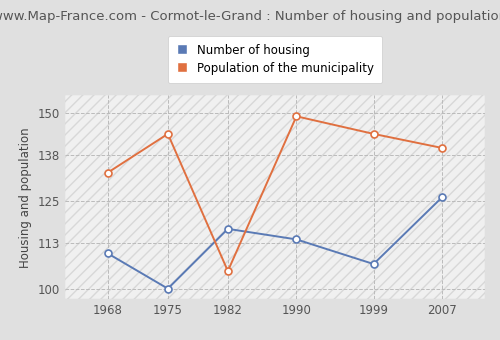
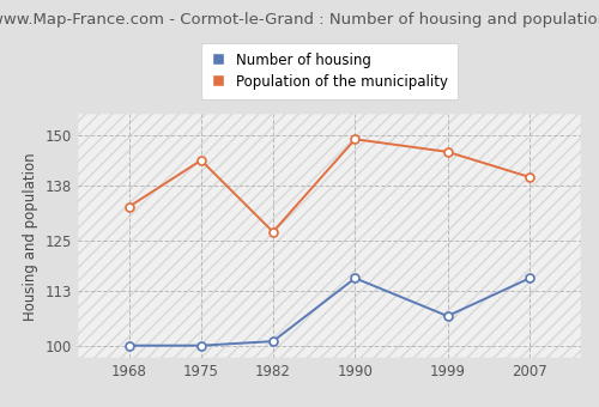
Number of housing/1968: 110 -> 100
Number of housing/1982: 117 -> 101
Population of the municipality/1982: 105 -> 127
Number of housing/1990: 114 -> 116
Population of the municipality/1999: 144 -> 146
Number of housing/2007: 126 -> 116
